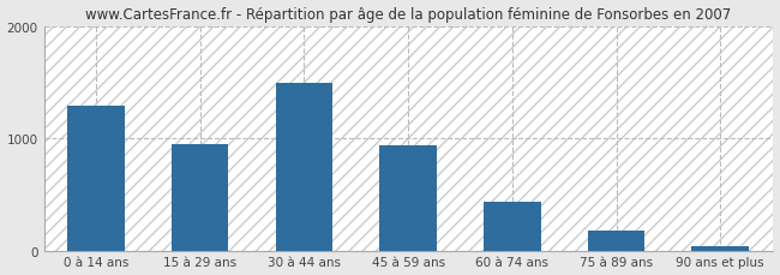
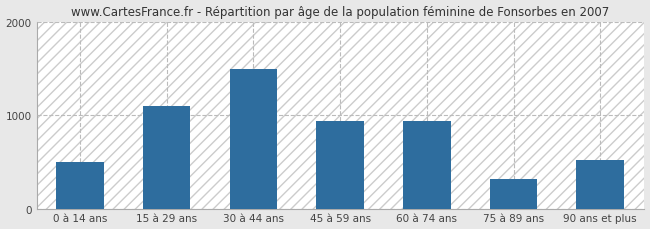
0 à 14 ans: 1290 -> 500
15 à 29 ans: 950 -> 1100
60 à 74 ans: 430 -> 940
75 à 89 ans: 180 -> 320
90 ans et plus: 40 -> 520
